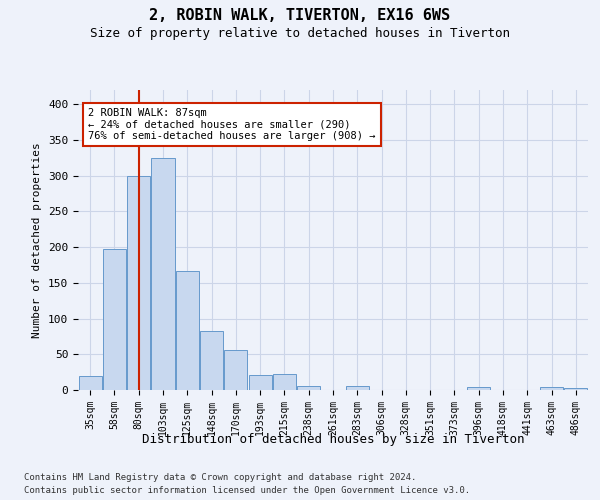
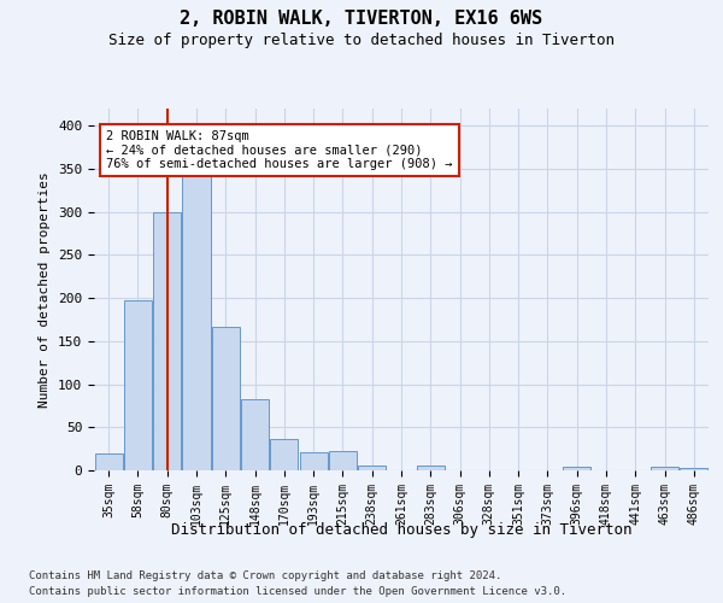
103sqm: 325 -> 344
170sqm: 56 -> 36
